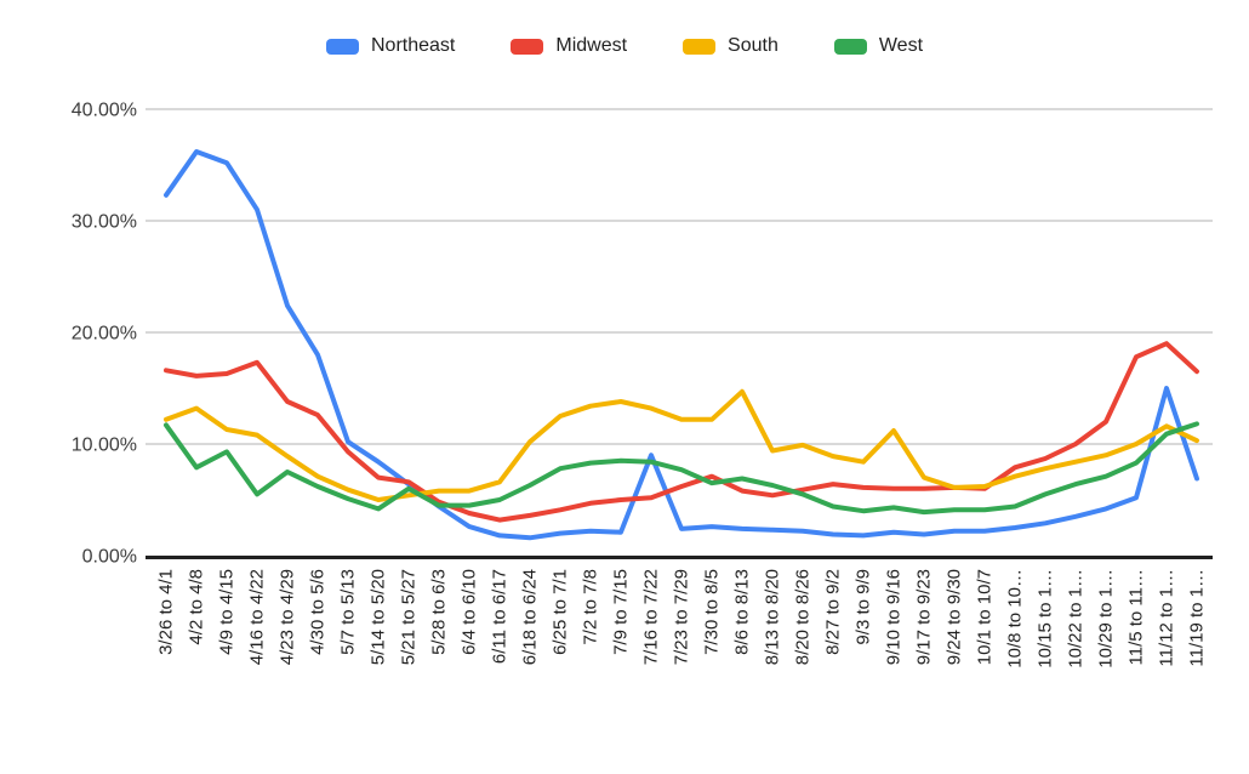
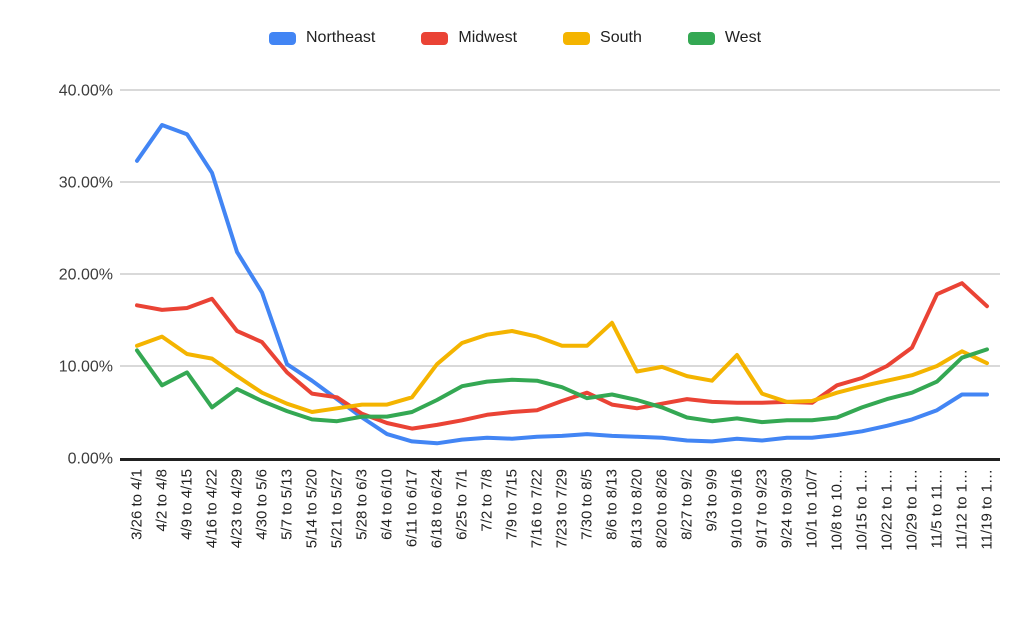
West/5/21 to 5/27: 6% -> 4%
Northeast/7/16 to 7/22: 9% -> 2%
Northeast/11/12 to 1…: 15% -> 7%
